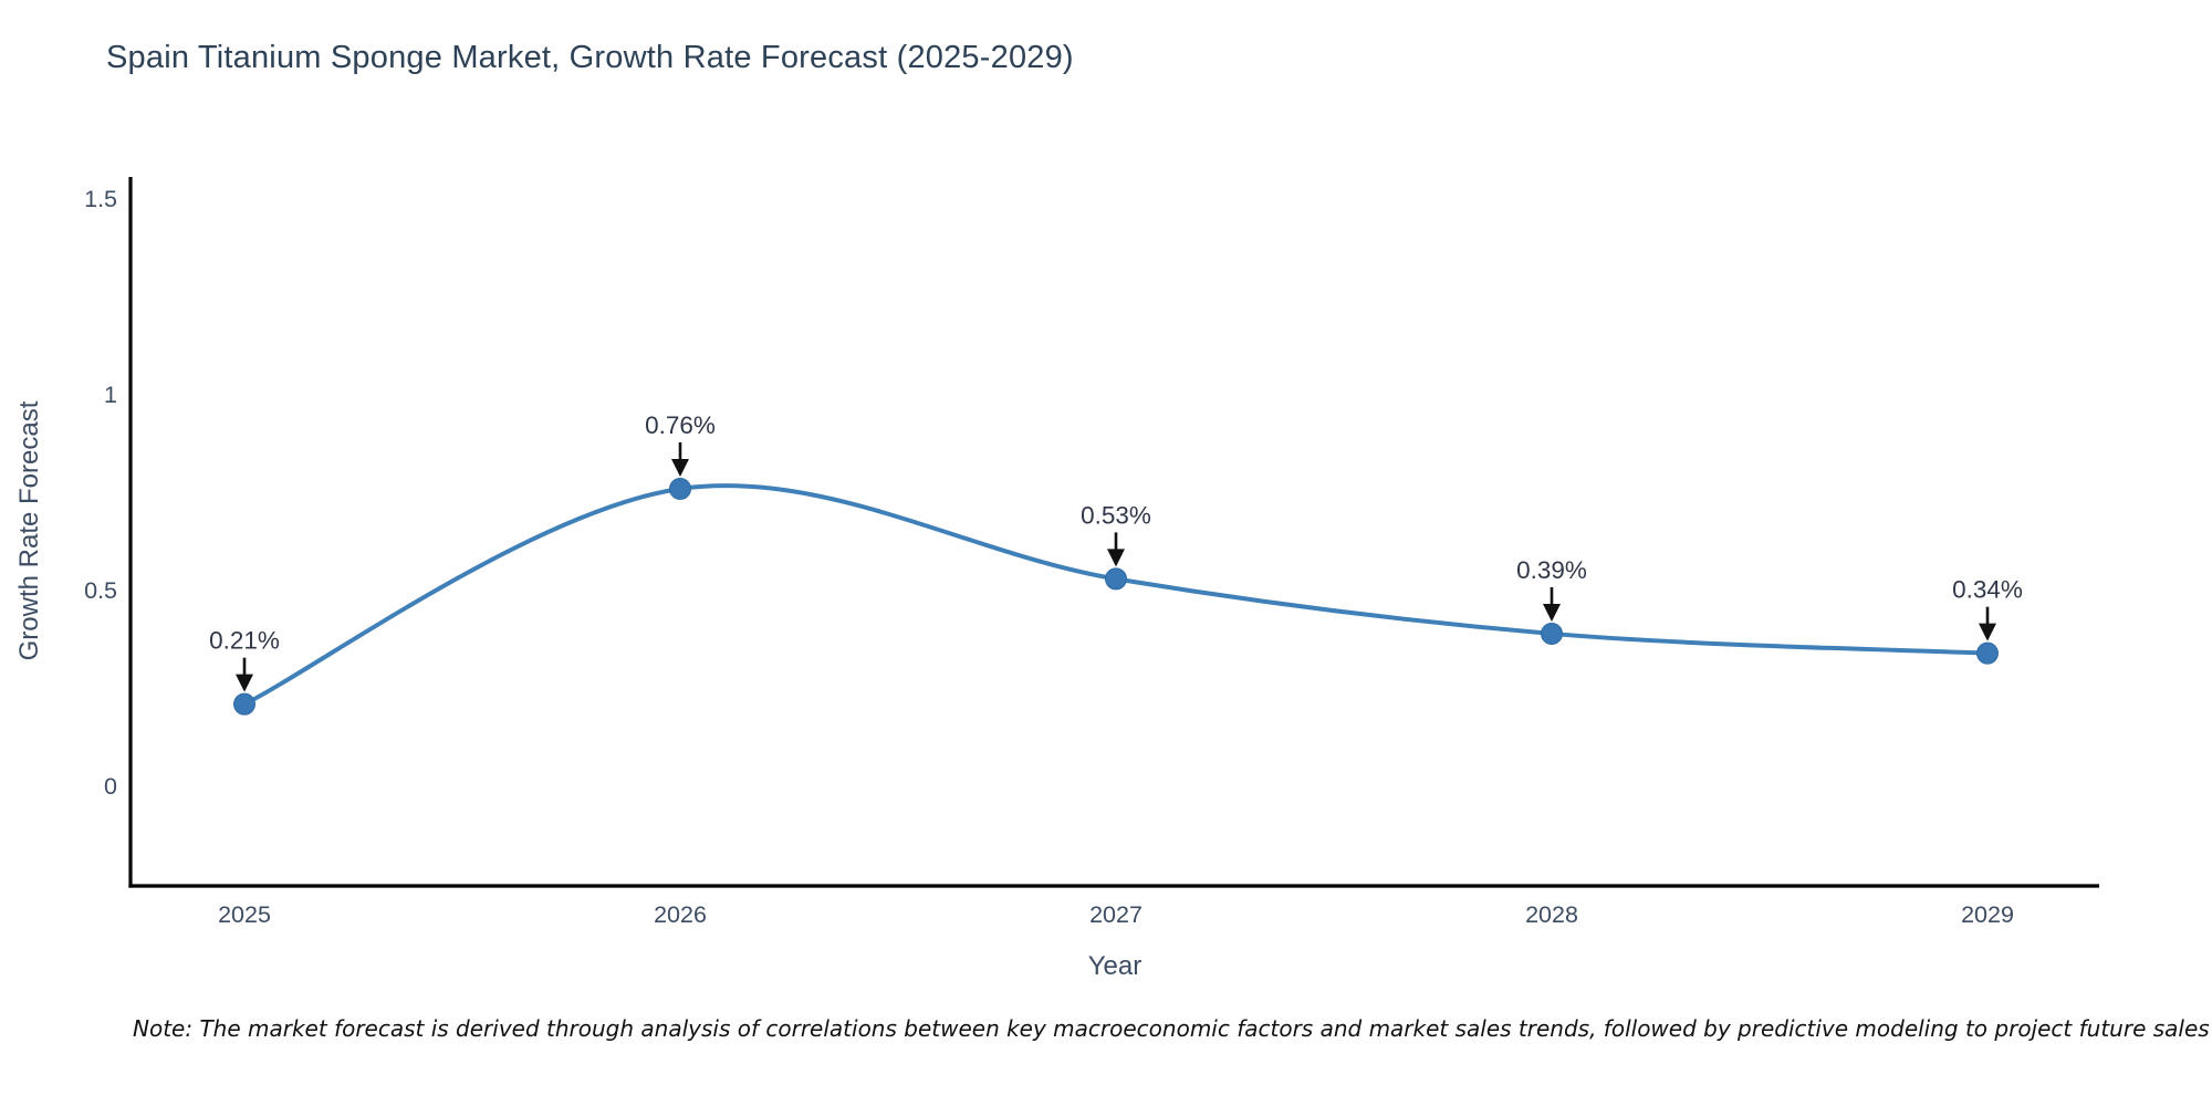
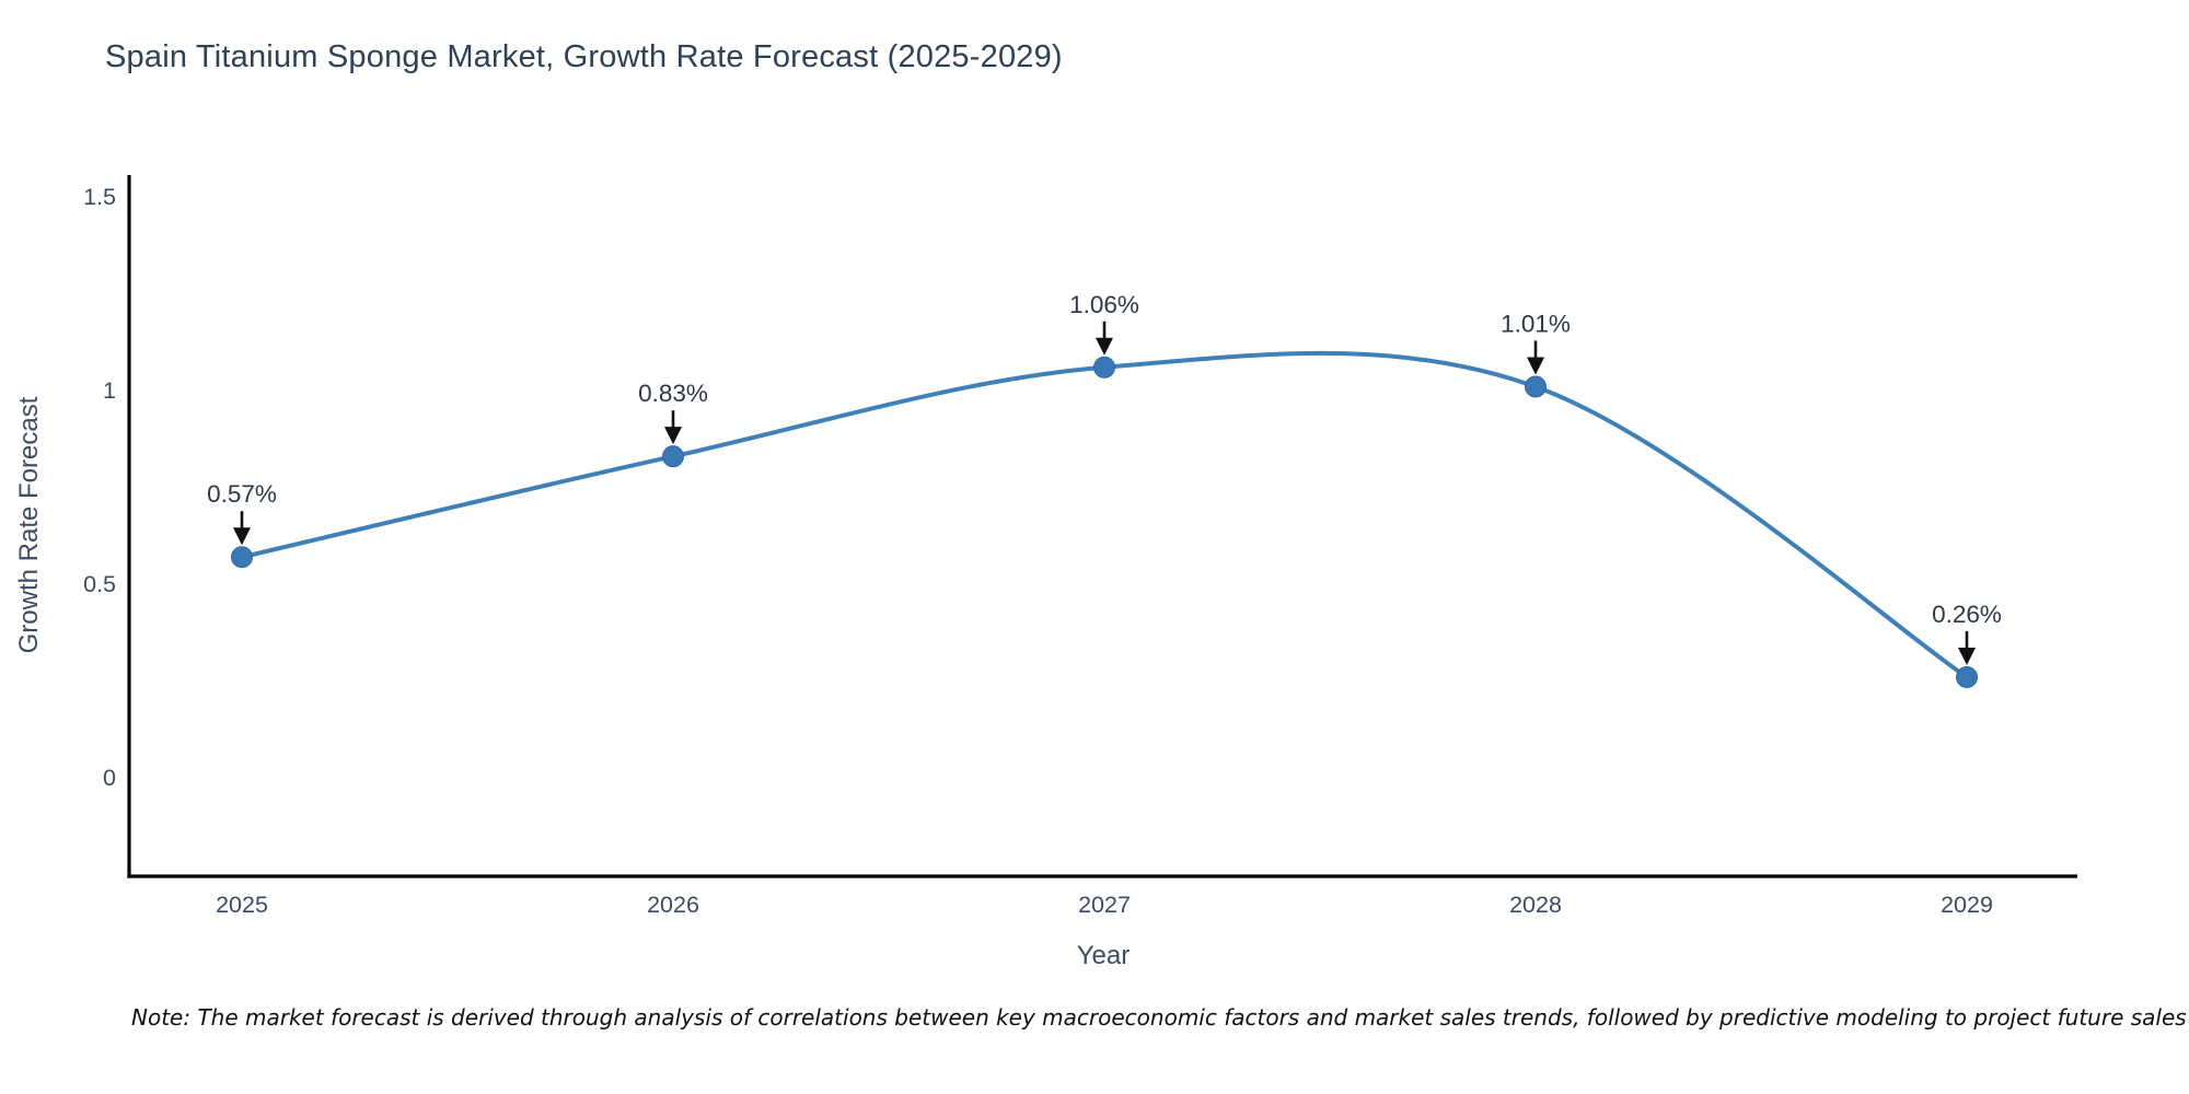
2025: 0.21% -> 0.57%
2026: 0.76% -> 0.83%
2027: 0.53% -> 1.06%
2028: 0.39% -> 1.01%
2029: 0.34% -> 0.26%
